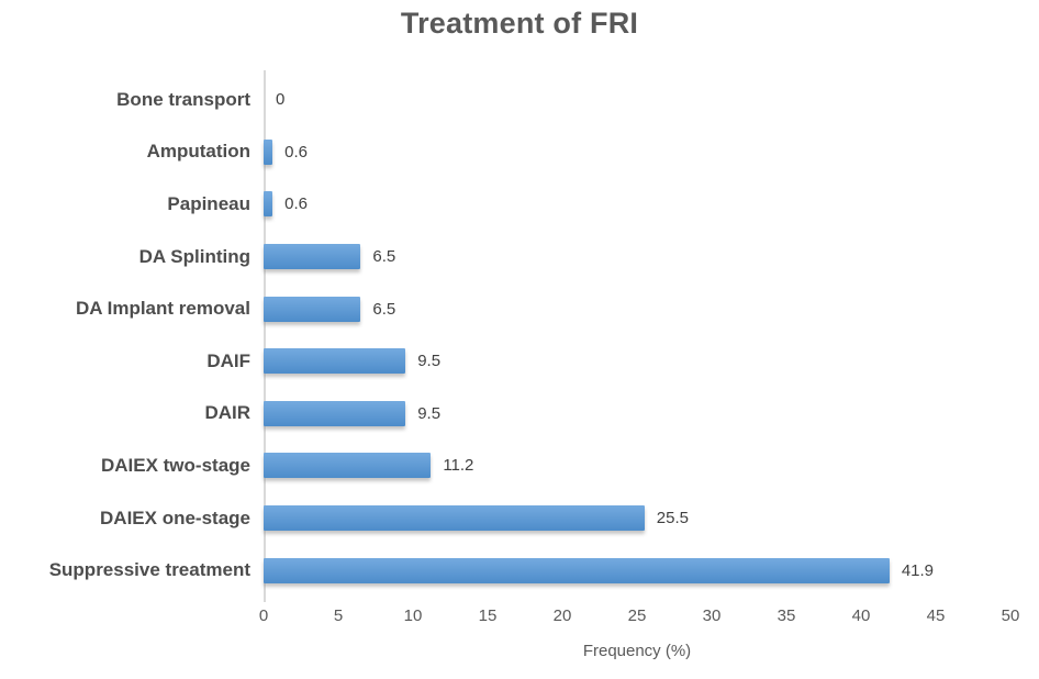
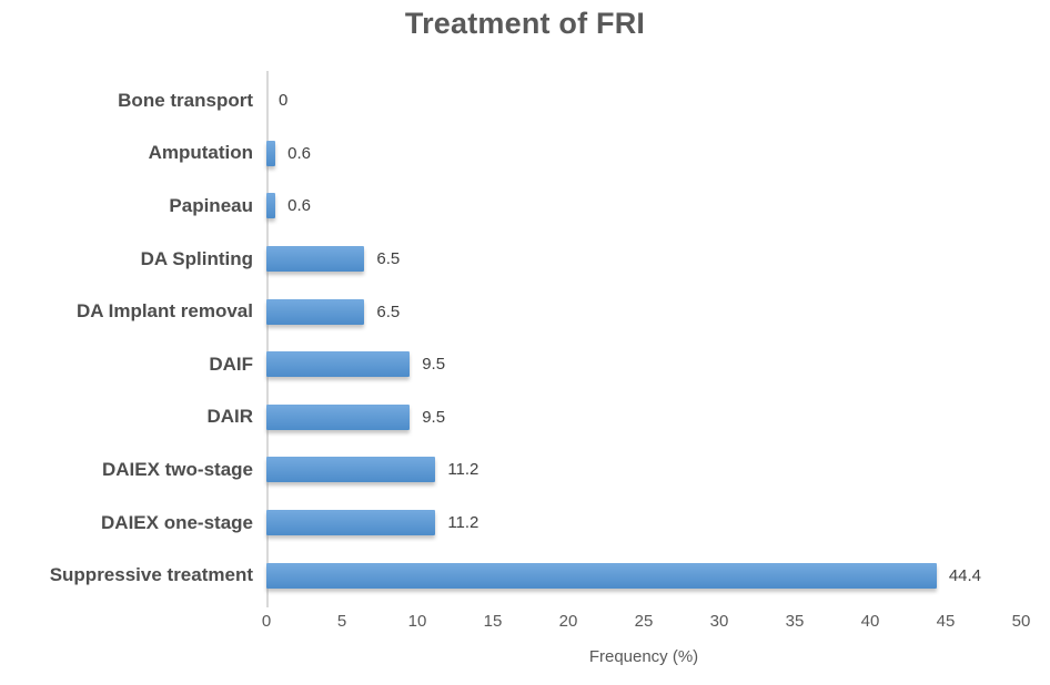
DAIEX one-stage: 25.5 -> 11.2
Suppressive treatment: 41.9 -> 44.4
